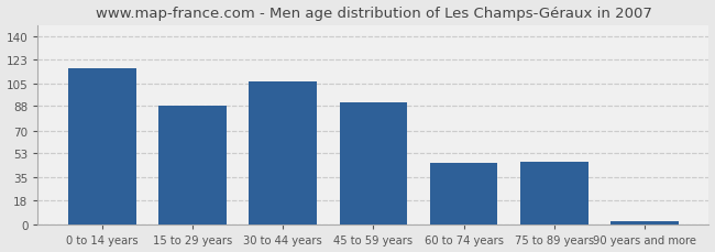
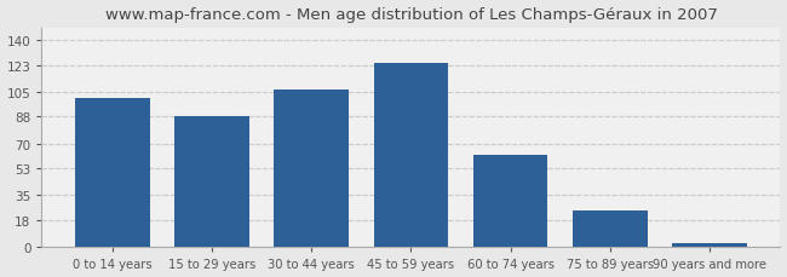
0 to 14 years: 116 -> 101
45 to 59 years: 91 -> 124
60 to 74 years: 46 -> 62
75 to 89 years: 47 -> 25
